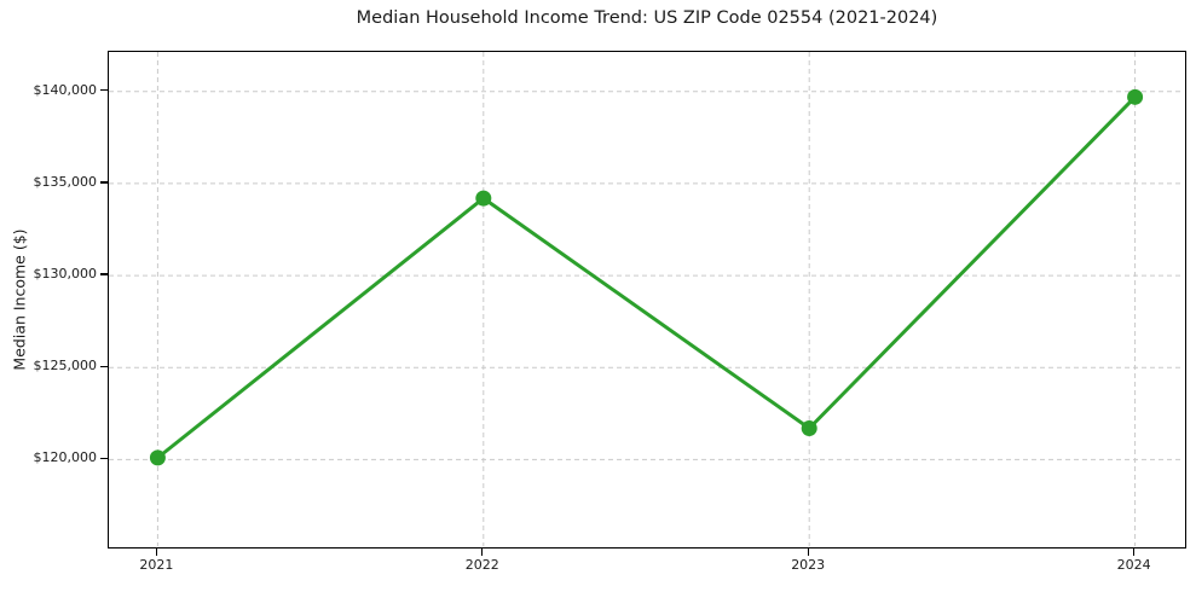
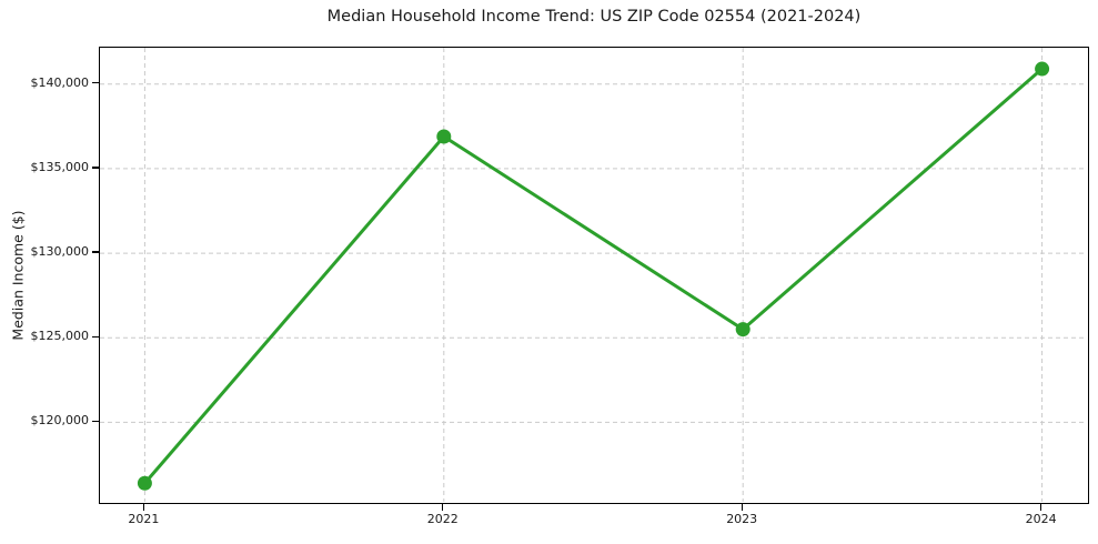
2021: $120100 -> $116400
2022: $134200 -> $136900
2023: $121700 -> $125500
2024: $139700 -> $140900
